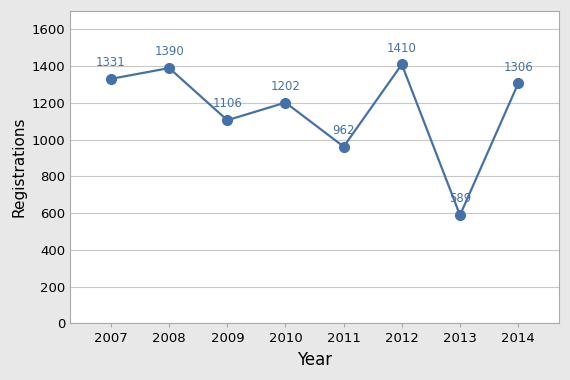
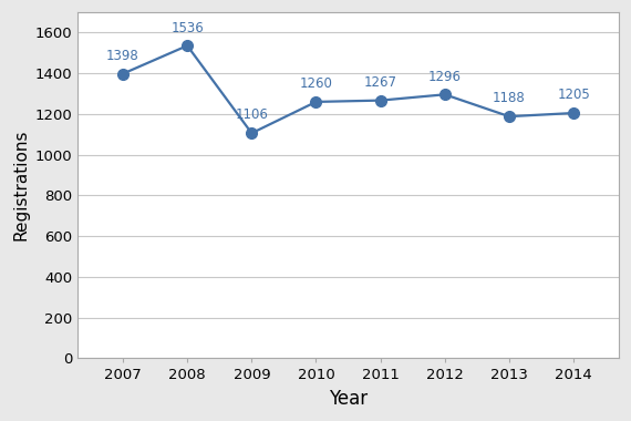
2007: 1331 -> 1398
2008: 1390 -> 1536
2010: 1202 -> 1260
2011: 962 -> 1267
2012: 1410 -> 1296
2013: 589 -> 1188
2014: 1306 -> 1205
